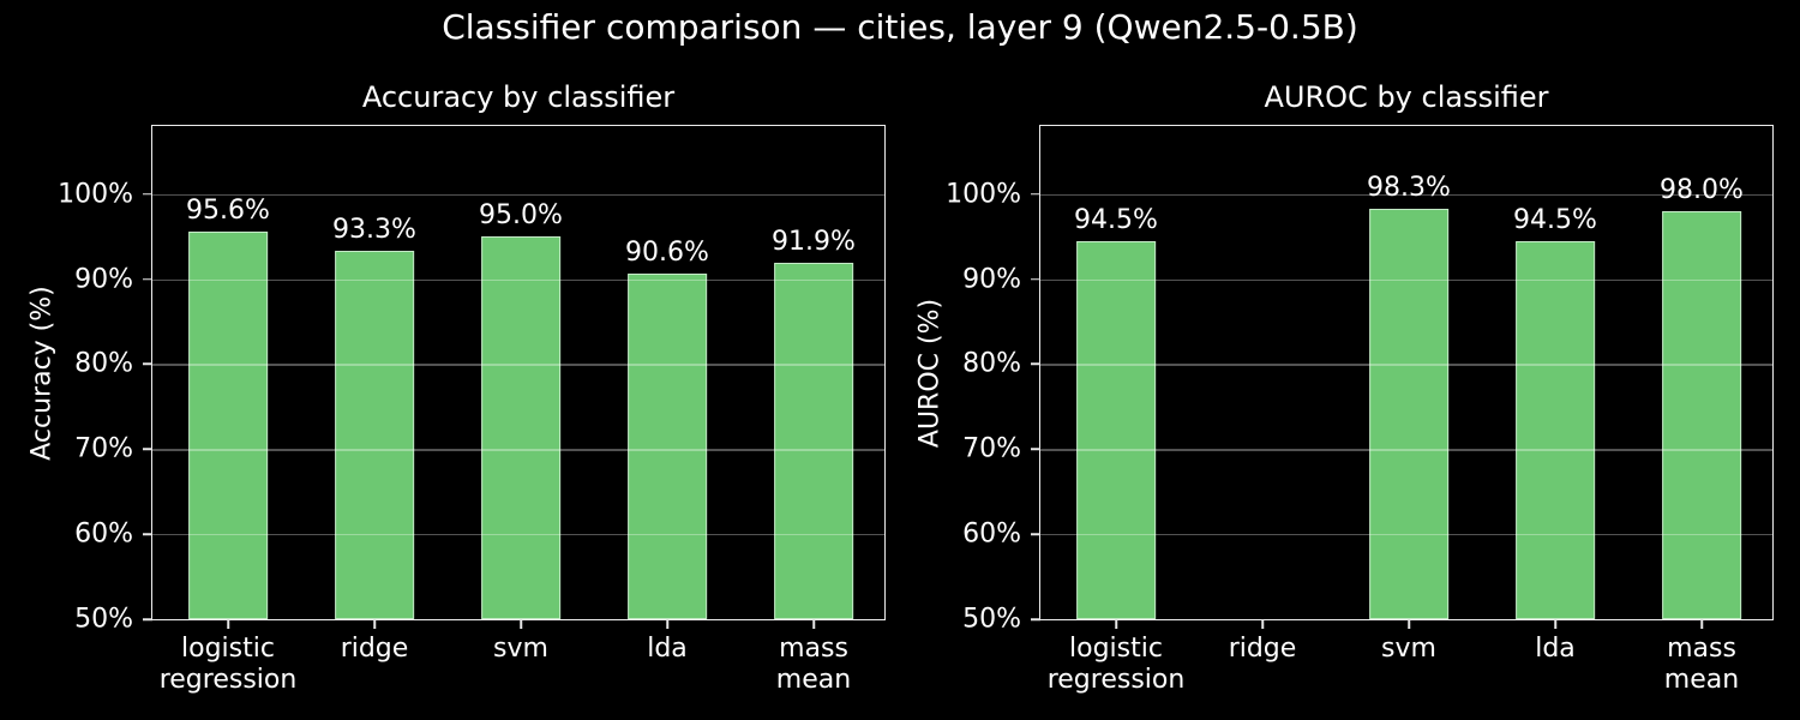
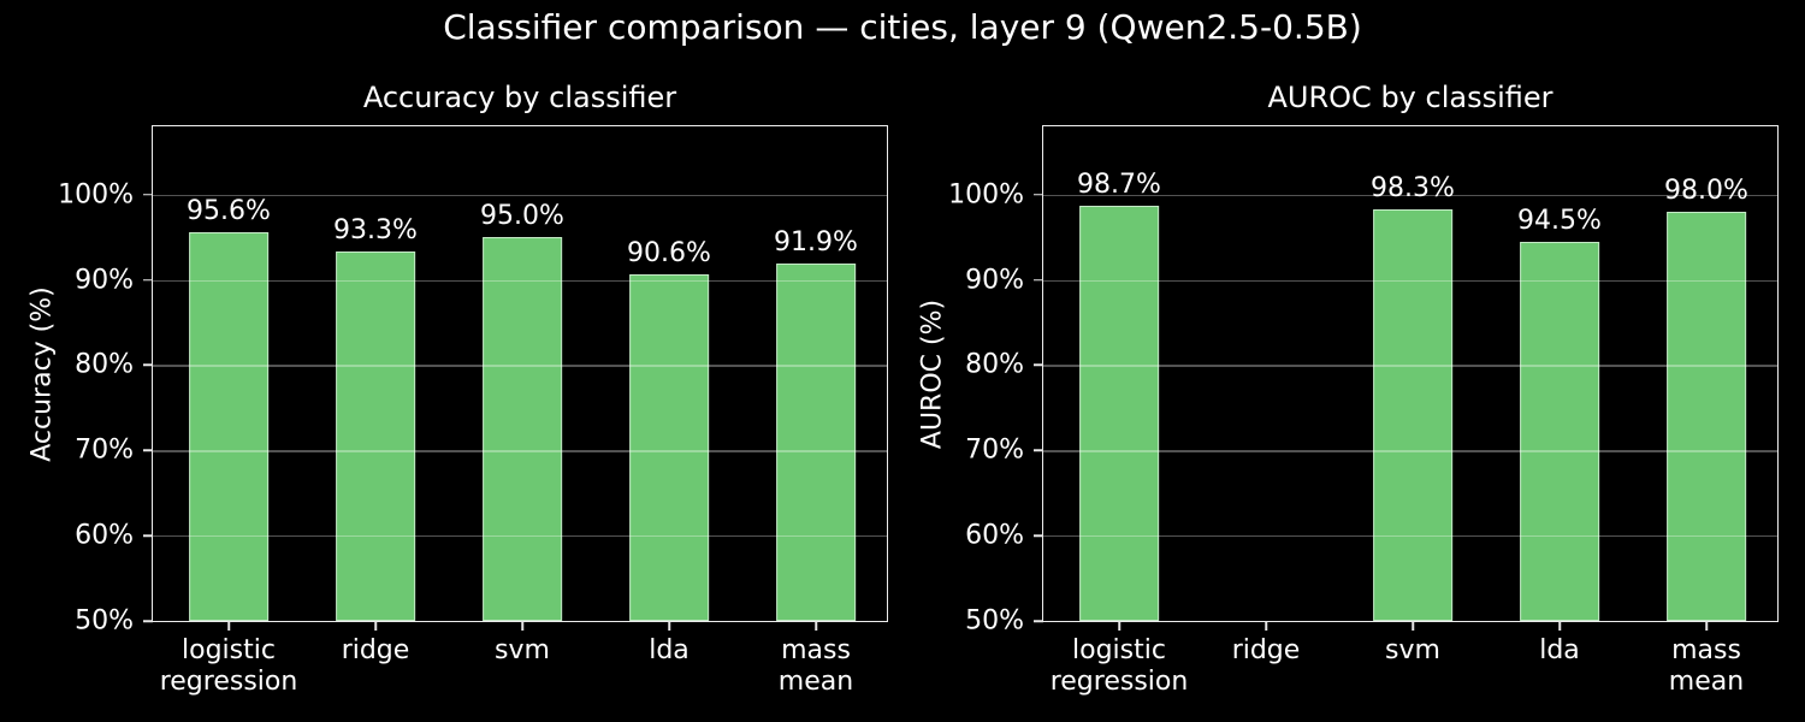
AUROC by classifier/logistic regression: 94.5% -> 98.7%
